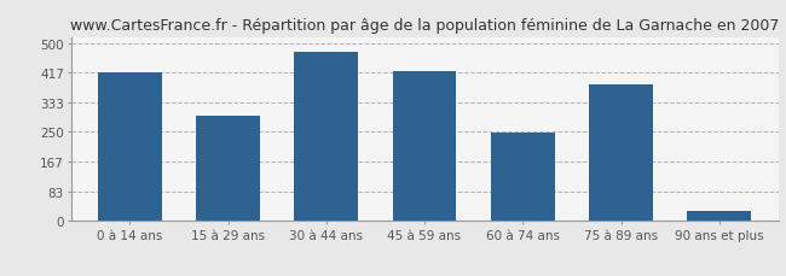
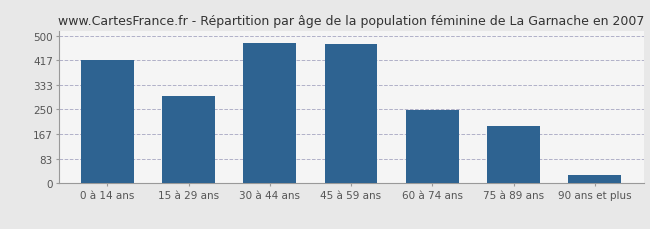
45 à 59 ans: 420 -> 470
75 à 89 ans: 385 -> 192
